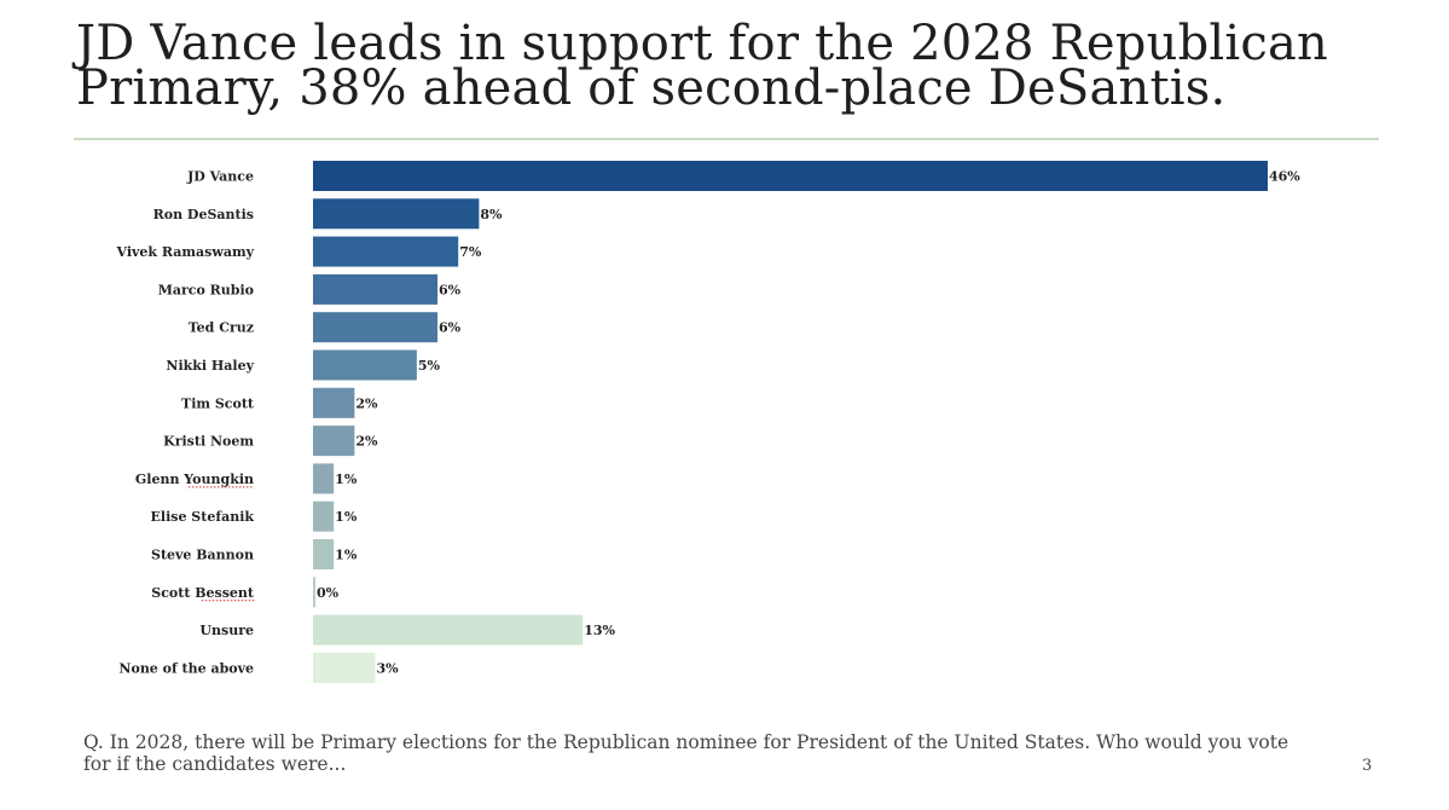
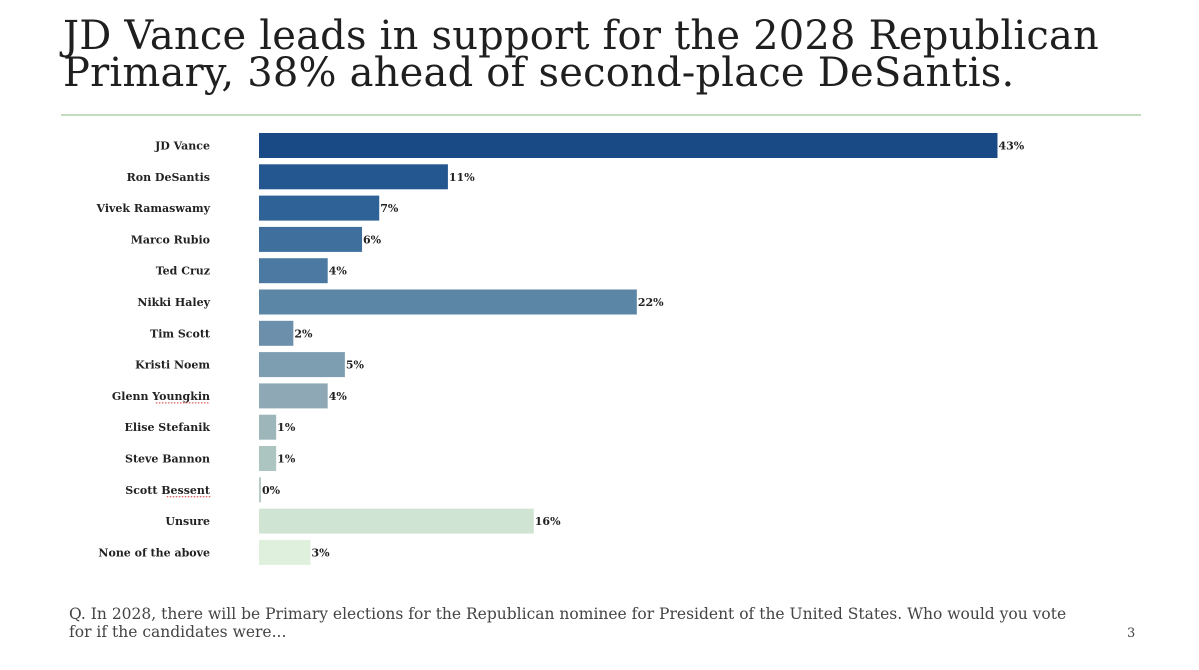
JD Vance: 46% -> 43%
Ron DeSantis: 8% -> 11%
Ted Cruz: 6% -> 4%
Nikki Haley: 5% -> 22%
Kristi Noem: 2% -> 5%
Glenn Youngkin: 1% -> 4%
Unsure: 13% -> 16%
